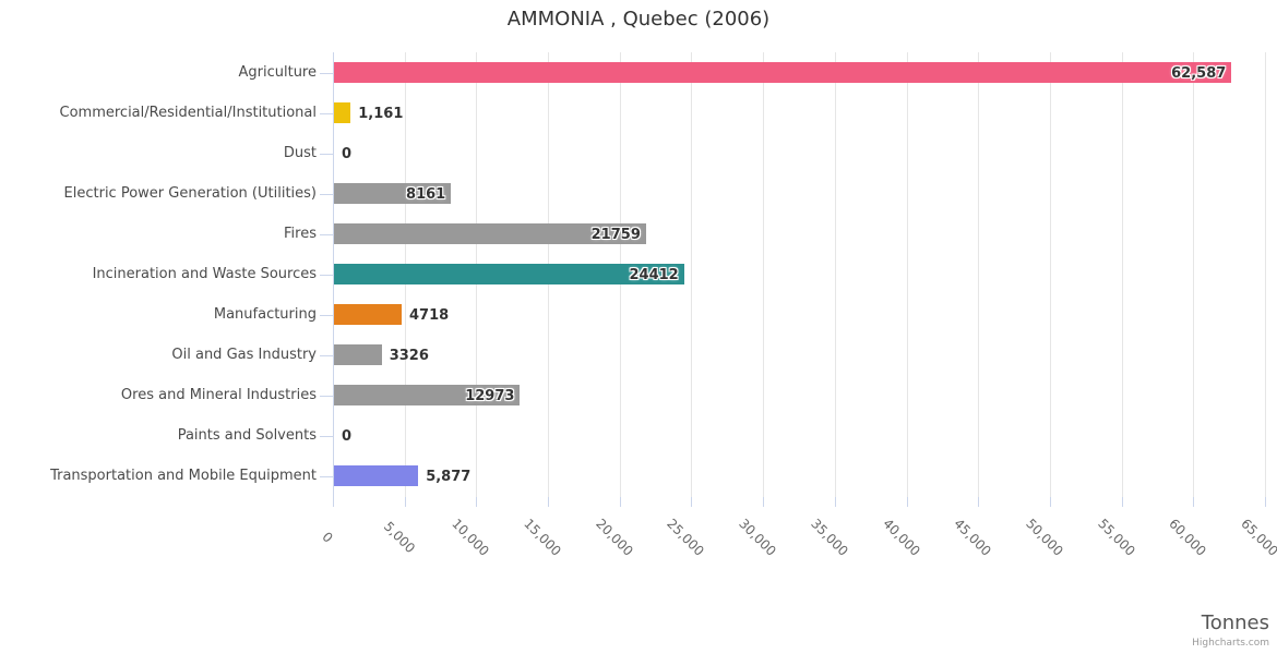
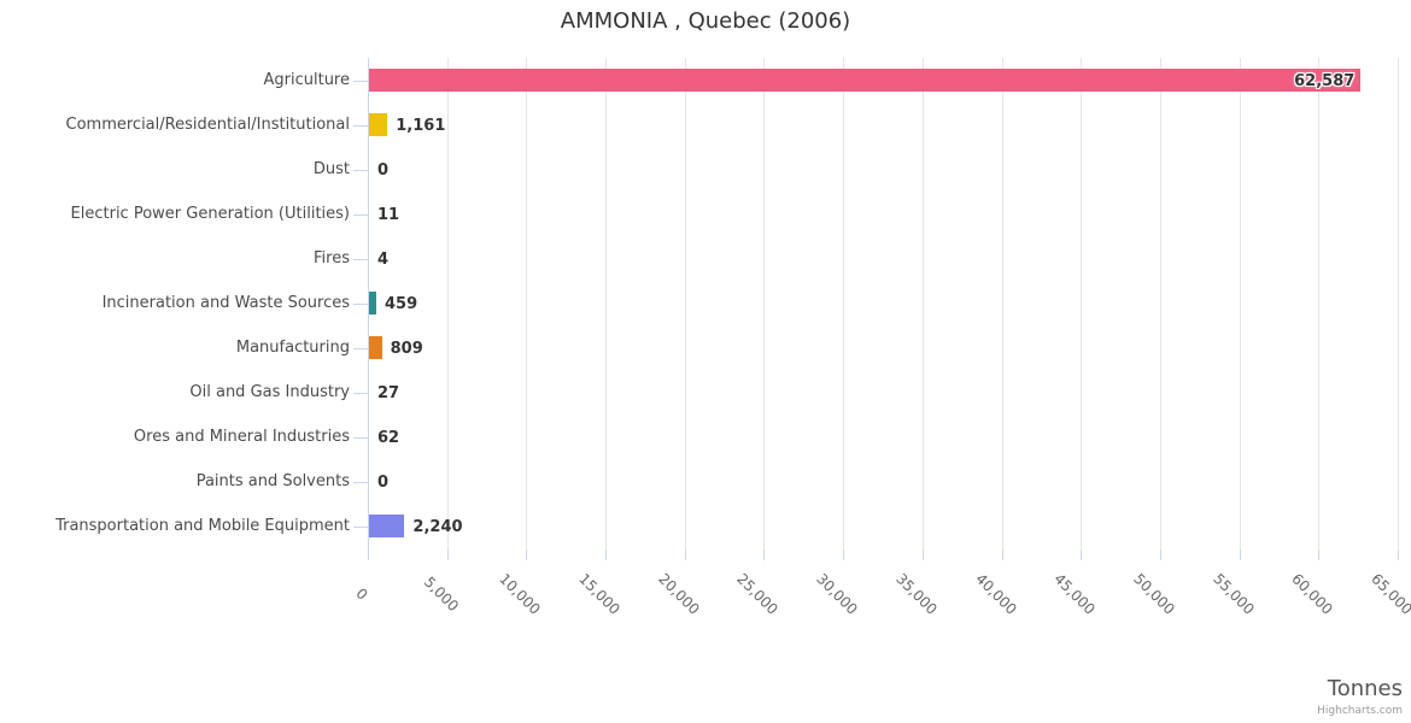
Electric Power Generation (Utilities): 8161 -> 11
Fires: 21759 -> 4
Incineration and Waste Sources: 24412 -> 459
Manufacturing: 4718 -> 809
Oil and Gas Industry: 3326 -> 27
Ores and Mineral Industries: 12973 -> 62
Transportation and Mobile Equipment: 5,877 -> 2,240
